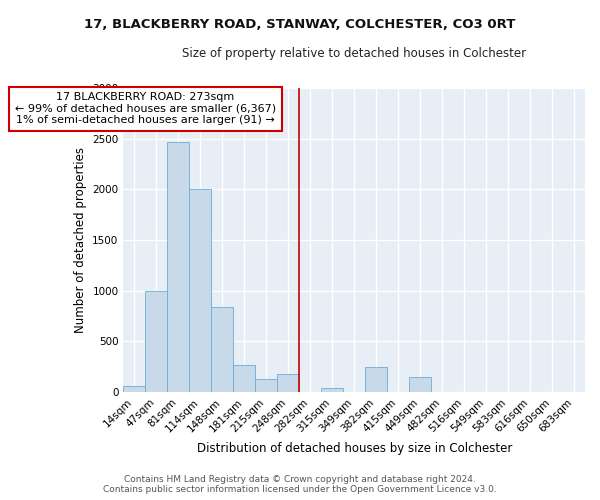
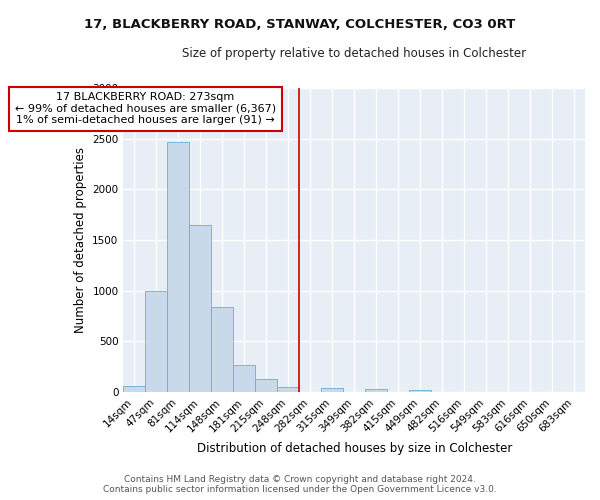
114sqm: 2000 -> 1650
248sqm: 180 -> 40
382sqm: 250 -> 20
449sqm: 150 -> 20
